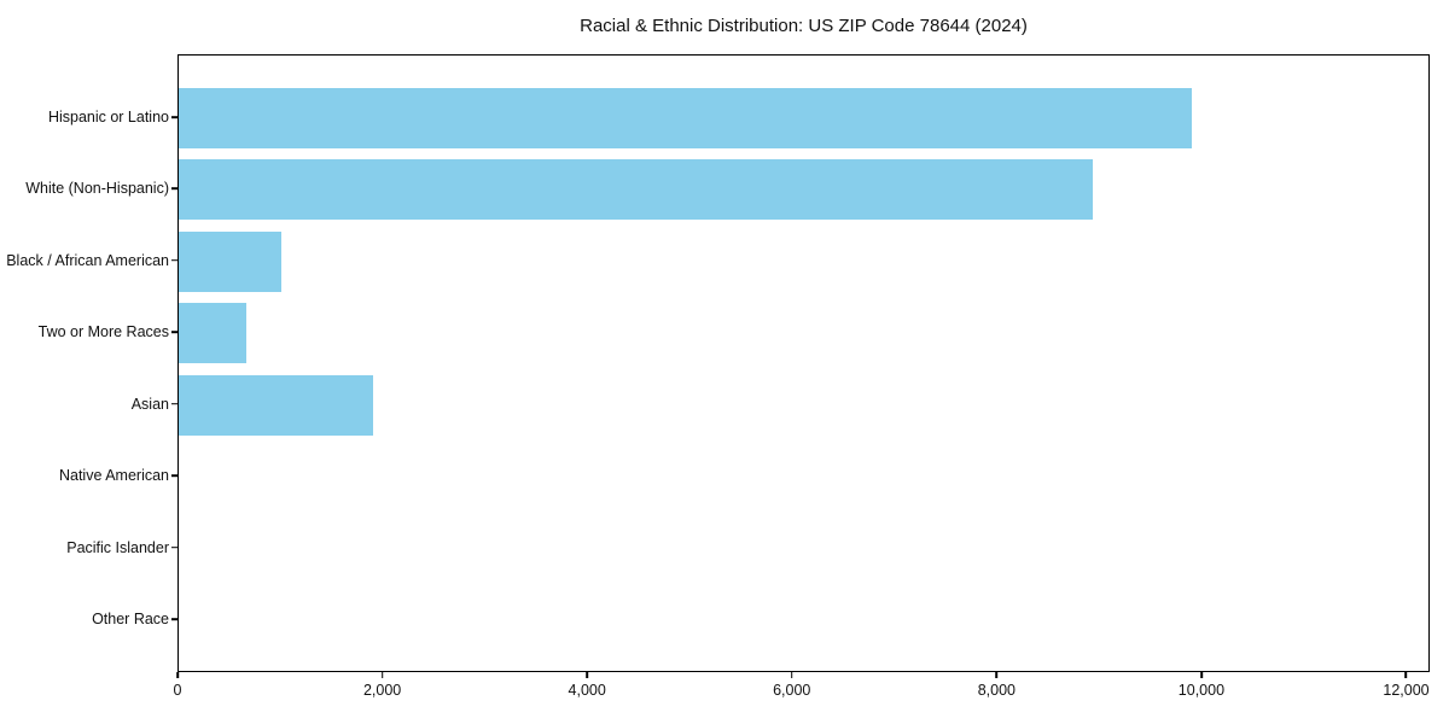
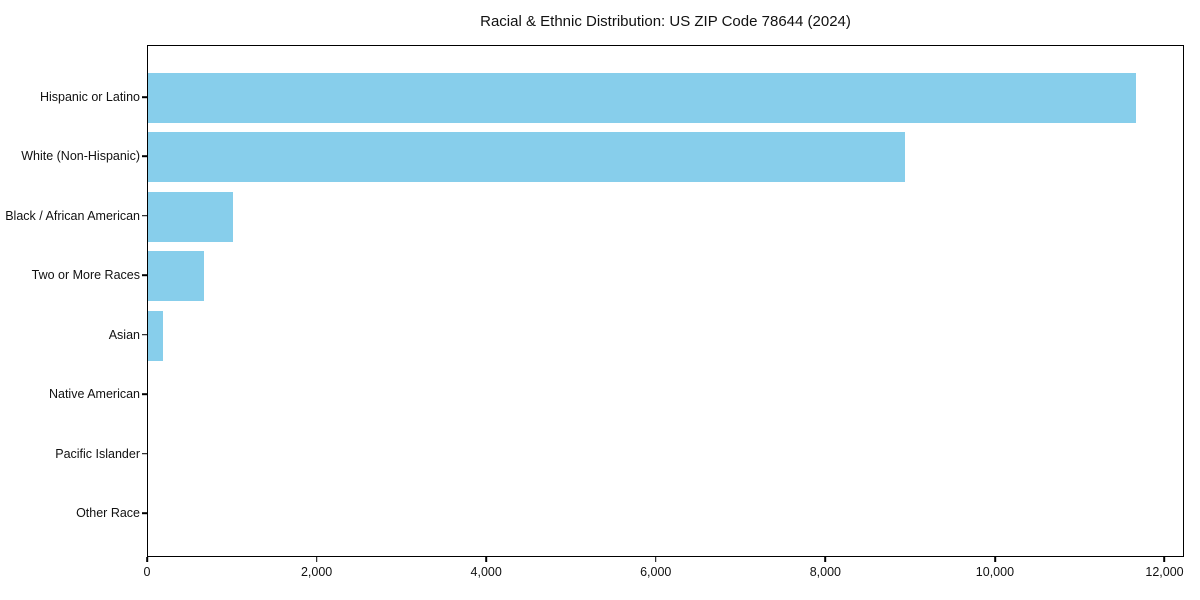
Hispanic or Latino: 9900 -> 11600
Asian: 1900 -> 200
